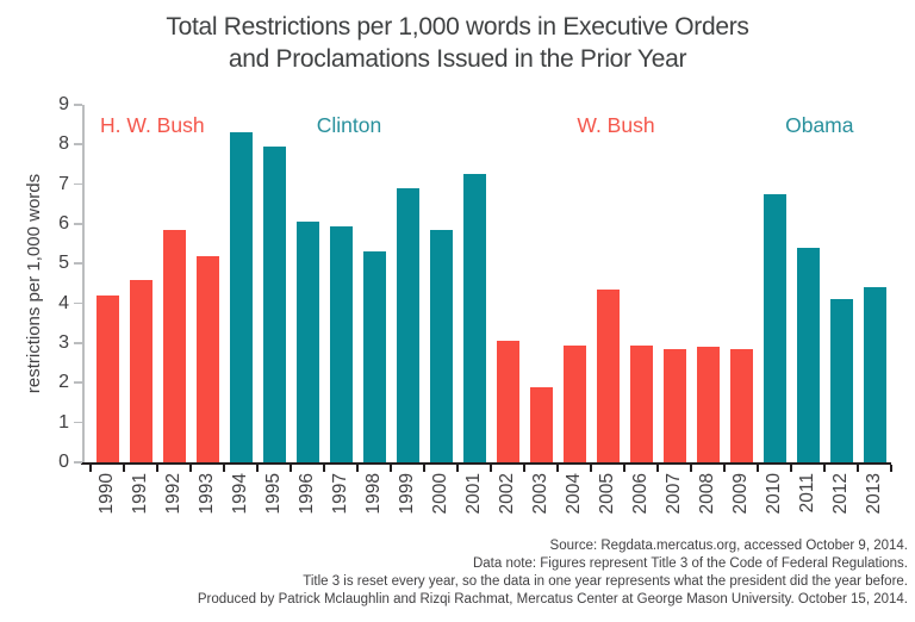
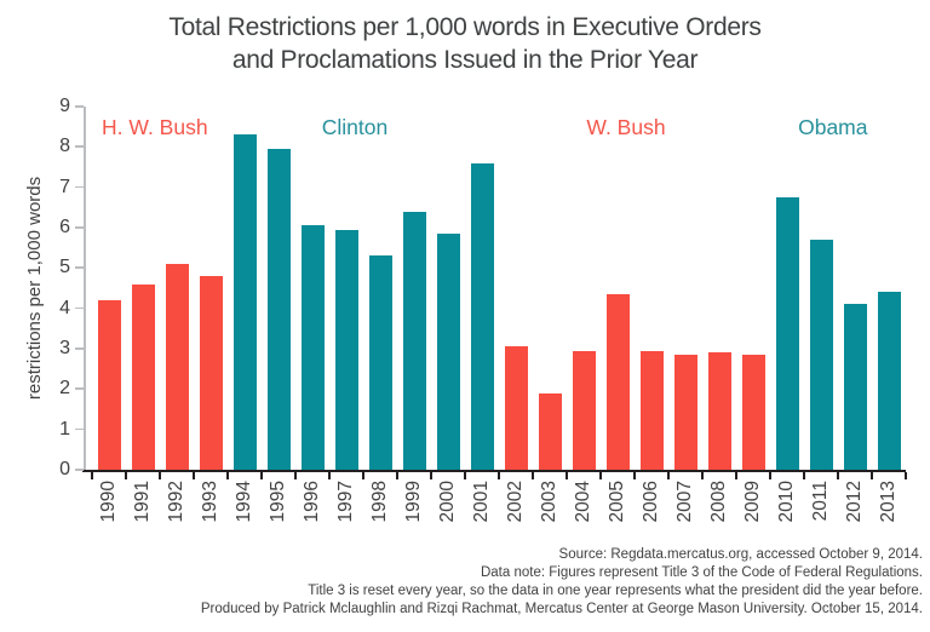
1992: 5.8 -> 5.1
1993: 5.2 -> 4.8
1999: 6.9 -> 6.4
2001: 7.2 -> 7.6
2011: 5.4 -> 5.7
